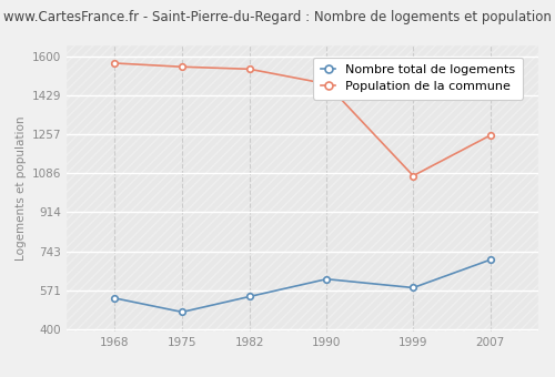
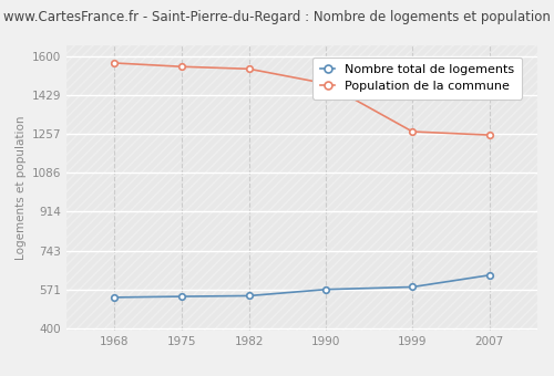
Nombre total de logements/1975: 475 -> 540
Nombre total de logements/1990: 620 -> 571
Population de la commune/1999: 1075 -> 1268
Nombre total de logements/2007: 705 -> 634
